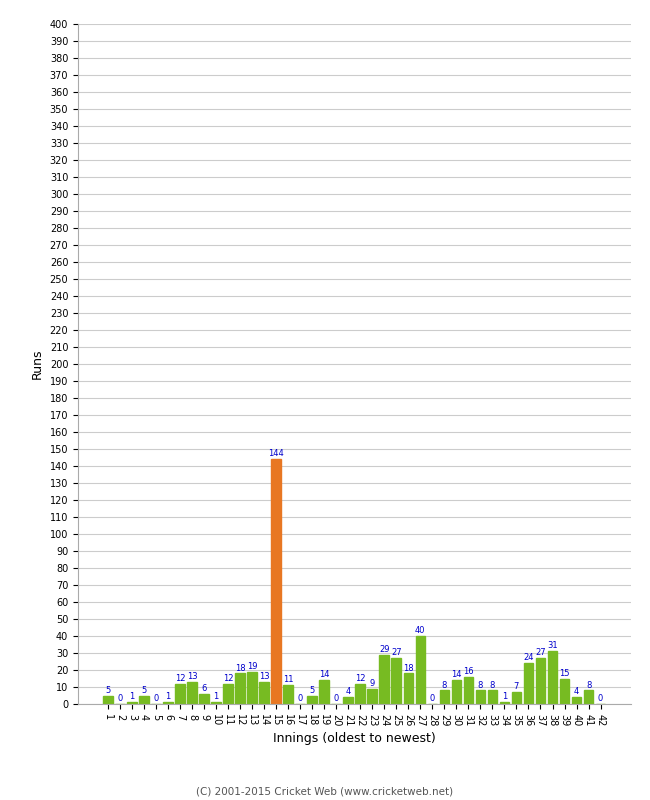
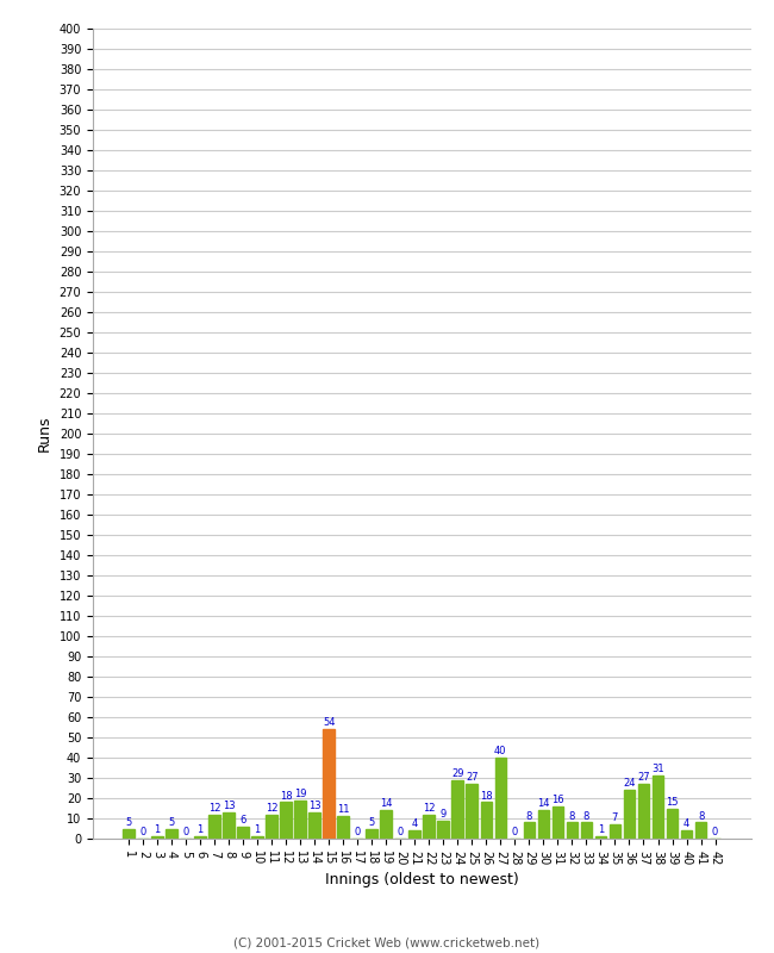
15: 144 -> 54
